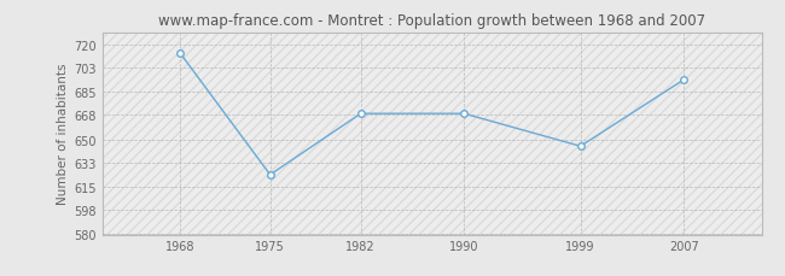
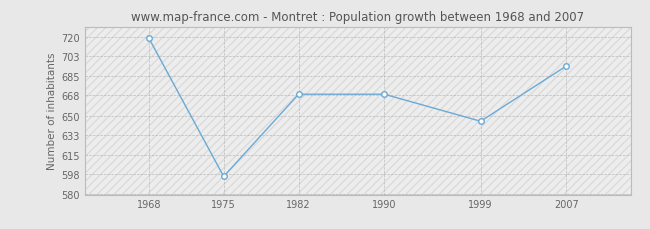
1968: 714 -> 719
1975: 624 -> 596
